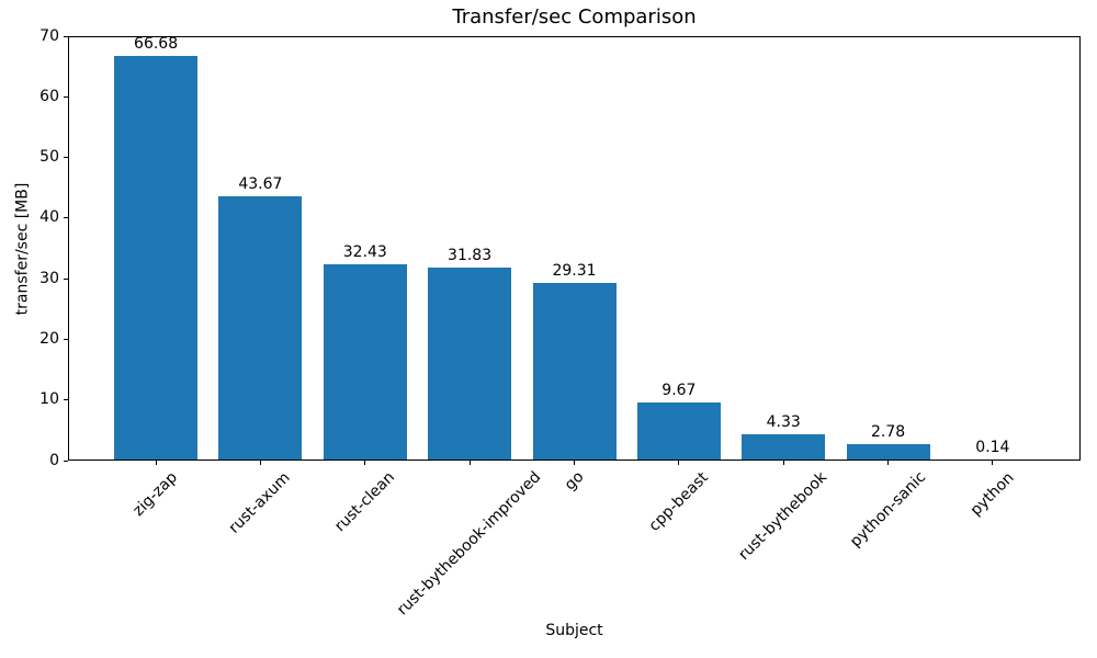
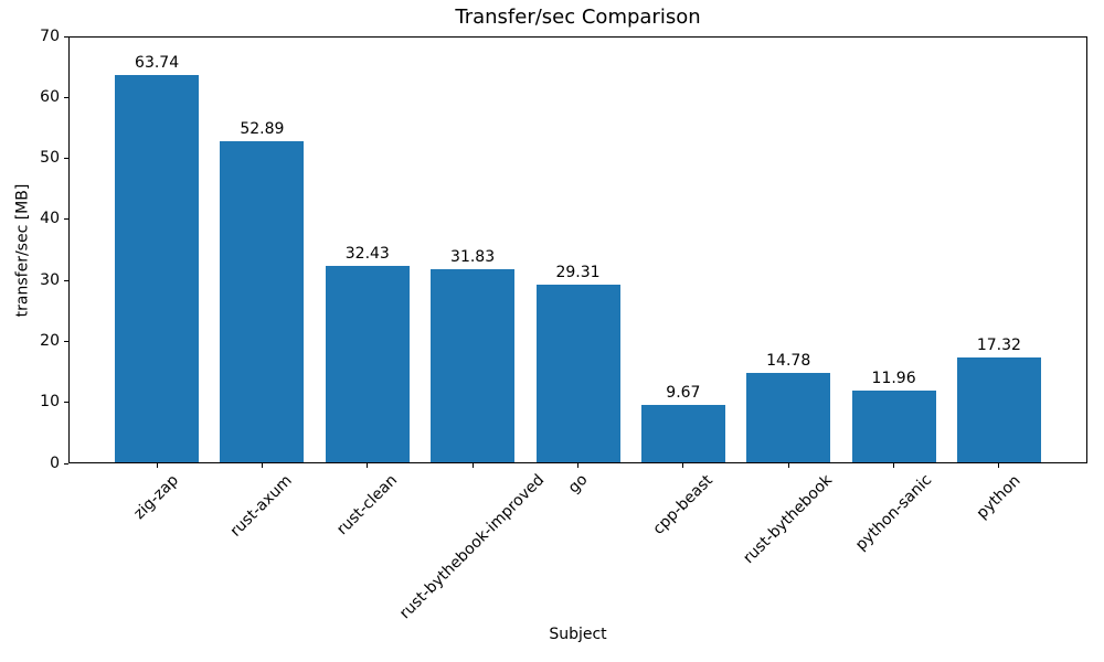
zig-zap: 66.68 -> 63.74
rust-axum: 43.67 -> 52.89
rust-bythebook: 4.33 -> 14.78
python-sanic: 2.78 -> 11.96
python: 0.14 -> 17.32
